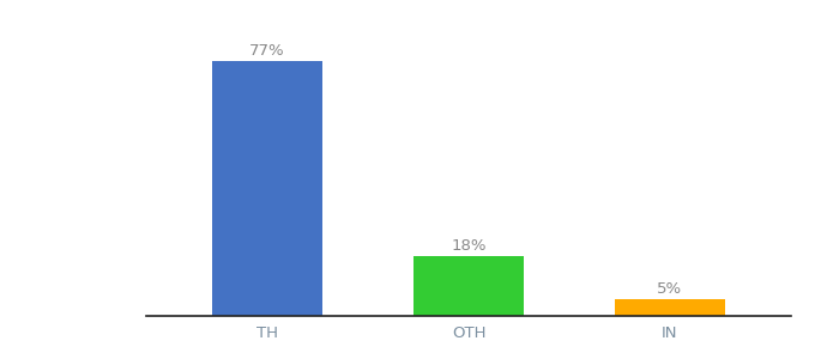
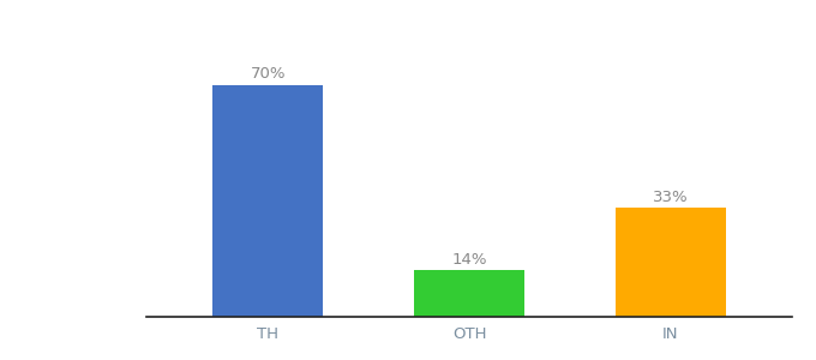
TH: 77% -> 70%
OTH: 18% -> 14%
IN: 5% -> 33%
